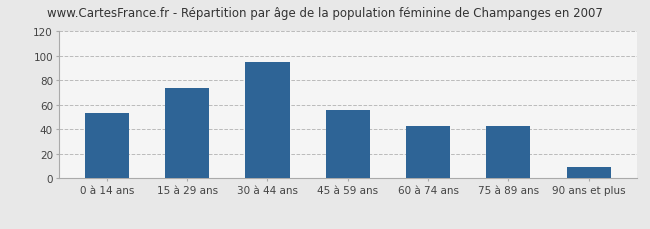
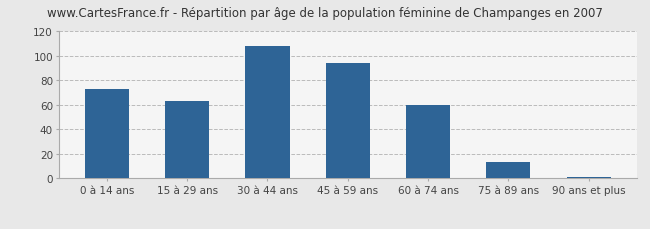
0 à 14 ans: 53 -> 73
15 à 29 ans: 74 -> 63
30 à 44 ans: 95 -> 108
45 à 59 ans: 56 -> 94
60 à 74 ans: 43 -> 60
75 à 89 ans: 43 -> 13
90 ans et plus: 9 -> 1
